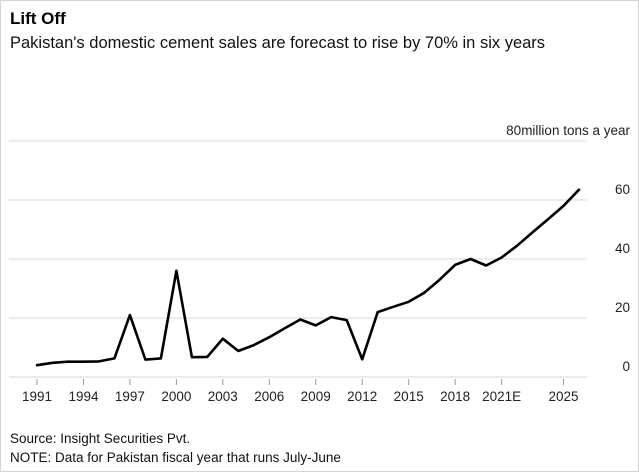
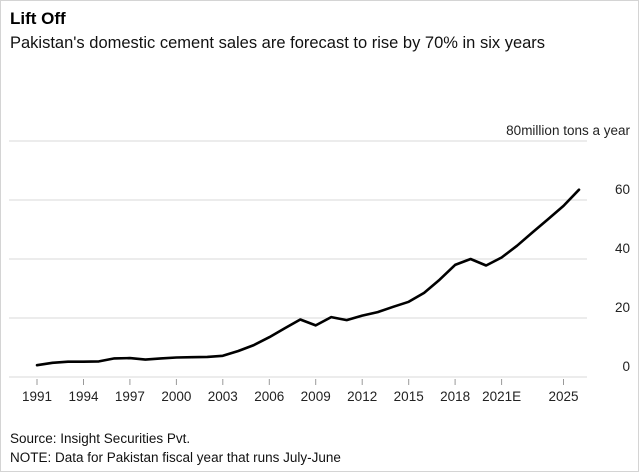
1997: 21 -> 6
2000: 36 -> 7
2003: 13 -> 7
2012: 6 -> 21
